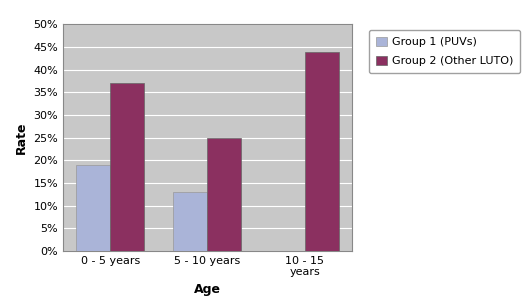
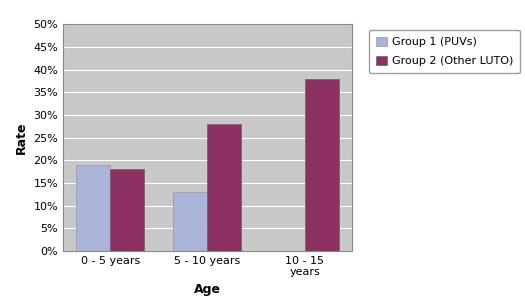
Group 2 (Other LUTO)/0 - 5 years: 37% -> 18%
Group 2 (Other LUTO)/5 - 10 years: 25% -> 28%
Group 2 (Other LUTO)/10 - 15 years: 44% -> 38%
